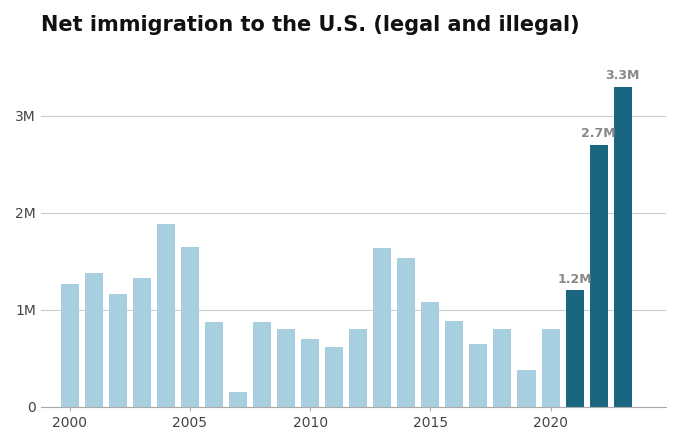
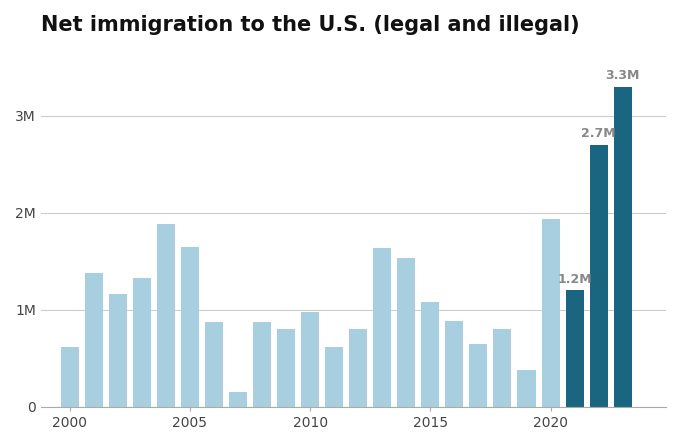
2000: 1.27M -> 0.62M
2010: 0.70M -> 0.98M
2020: 0.80M -> 1.94M
